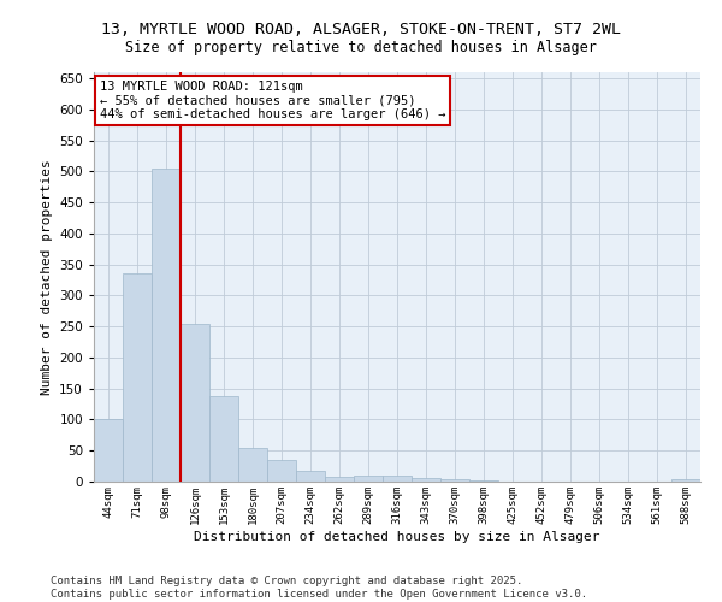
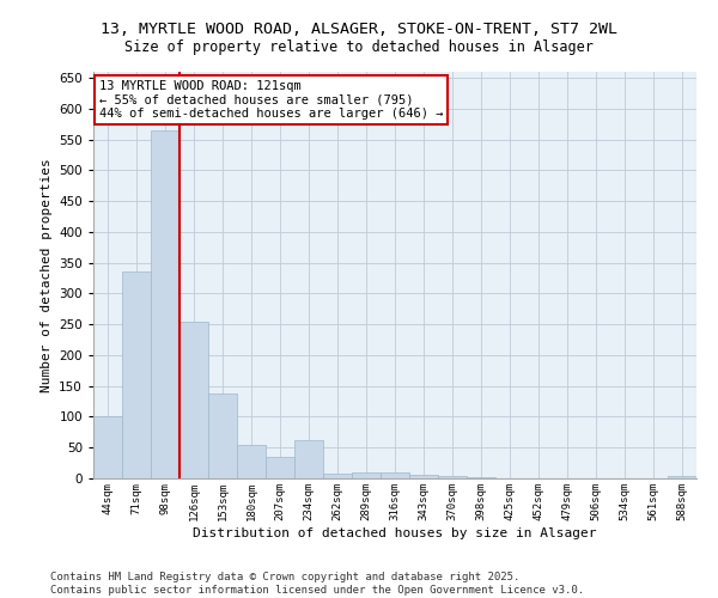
98sqm: 505 -> 564
234sqm: 18 -> 62
